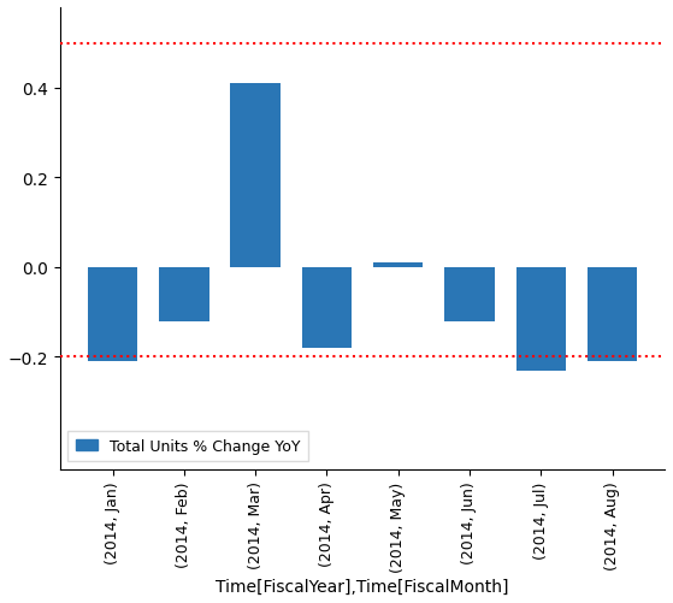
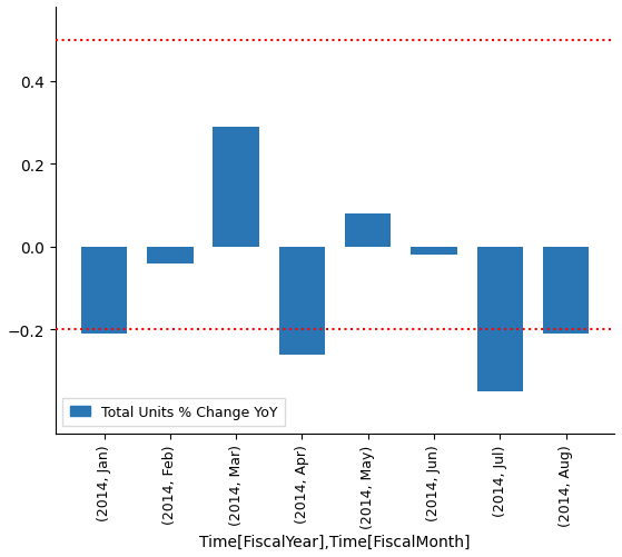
(2014, Feb): -0.12 -> -0.04
(2014, Mar): 0.41 -> 0.29
(2014, Apr): -0.18 -> -0.26
(2014, May): 0.01 -> 0.08
(2014, Jun): -0.12 -> -0.02
(2014, Jul): -0.23 -> -0.35
